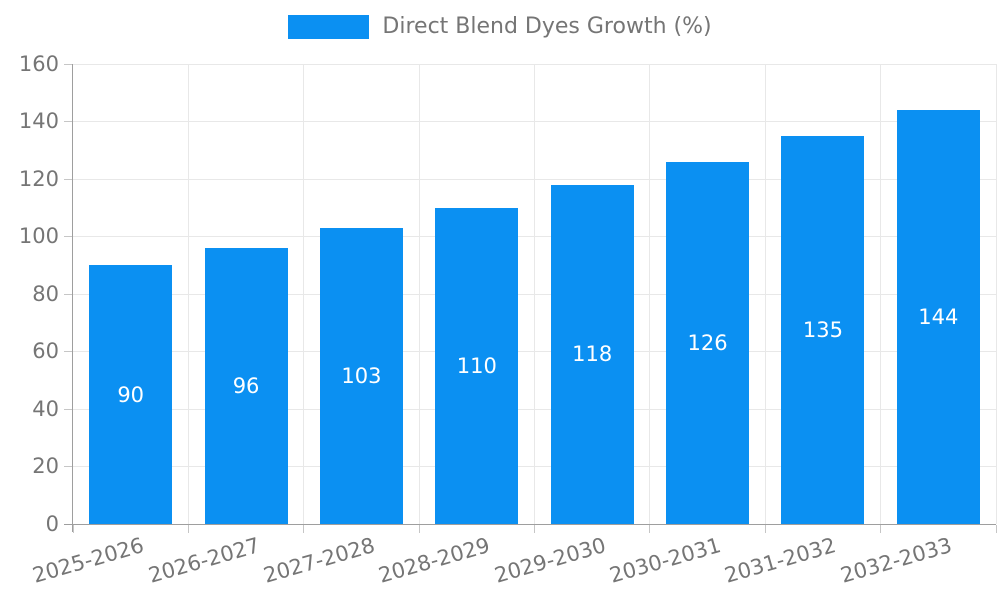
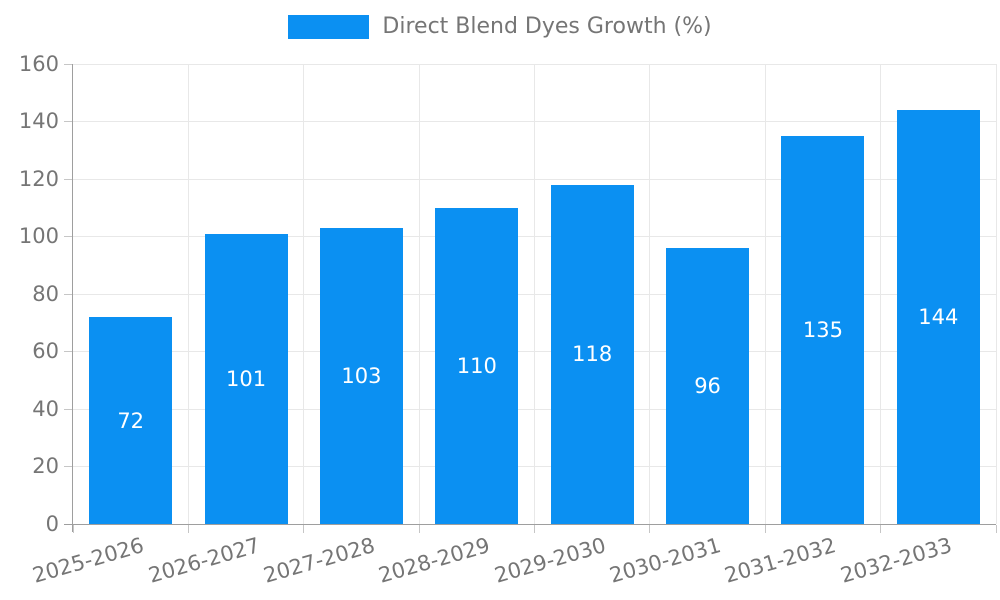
2025-2026: 90 -> 72
2026-2027: 96 -> 101
2030-2031: 126 -> 96
